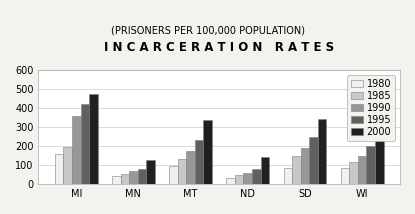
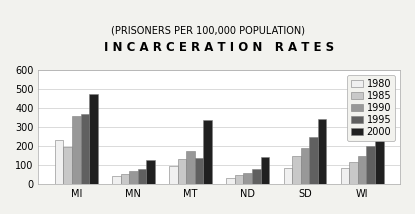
1980/MI: 160 -> 230
1995/MI: 420 -> 370
1995/MT: 230 -> 140
